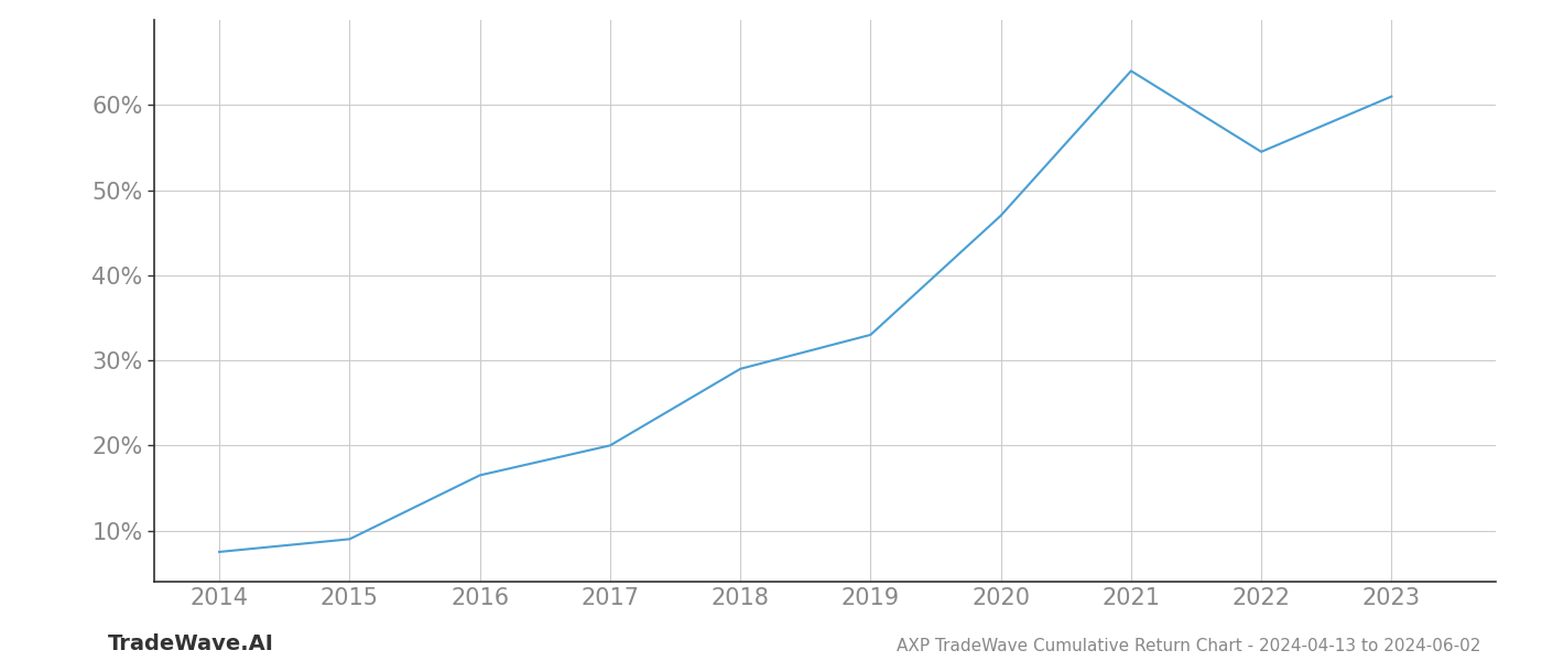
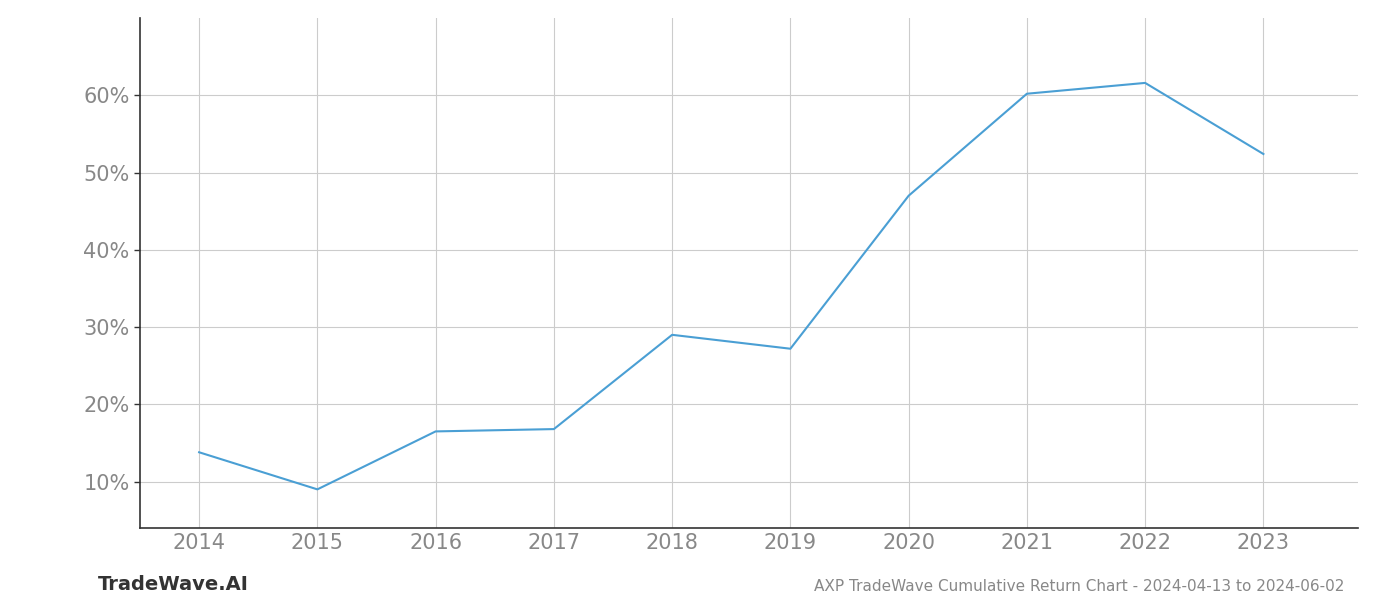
2014: 7.5% -> 13.8%
2017: 20.0% -> 16.8%
2019: 33.0% -> 27.2%
2021: 64.0% -> 60.2%
2022: 54.5% -> 61.6%
2023: 61.0% -> 52.4%
